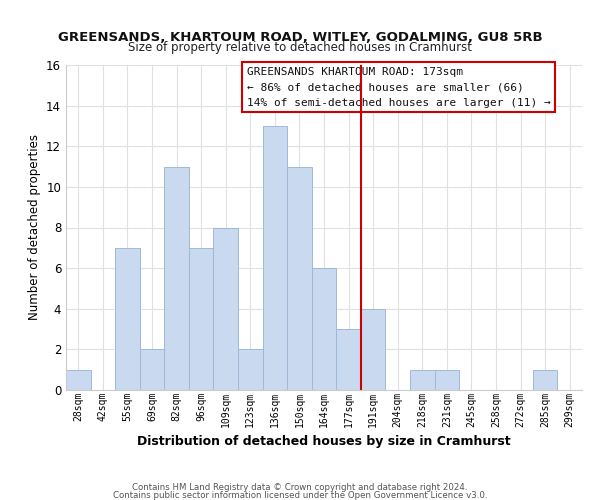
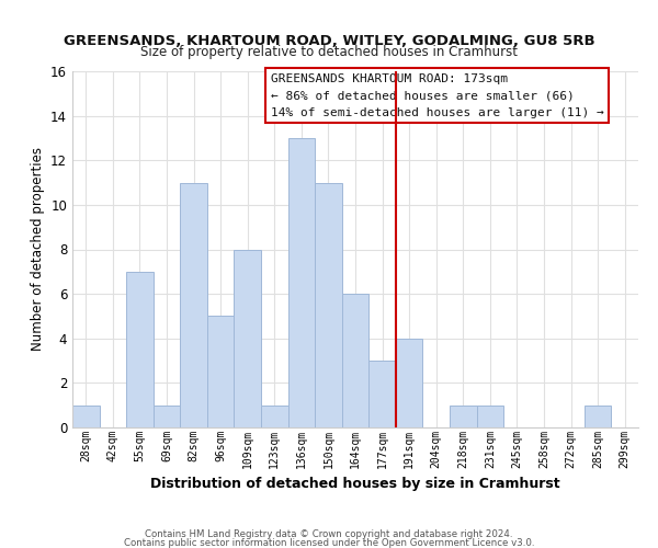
69sqm: 2 -> 1
96sqm: 7 -> 5
123sqm: 2 -> 1
